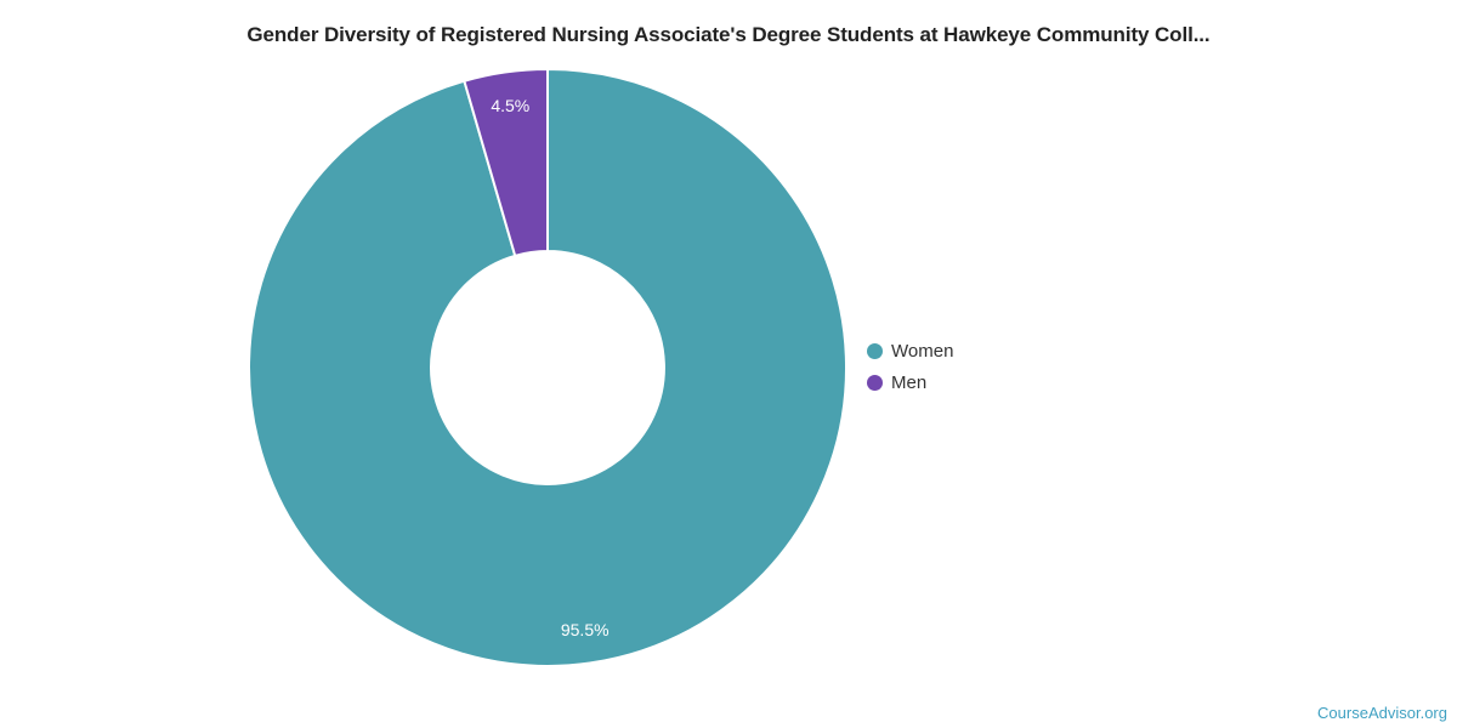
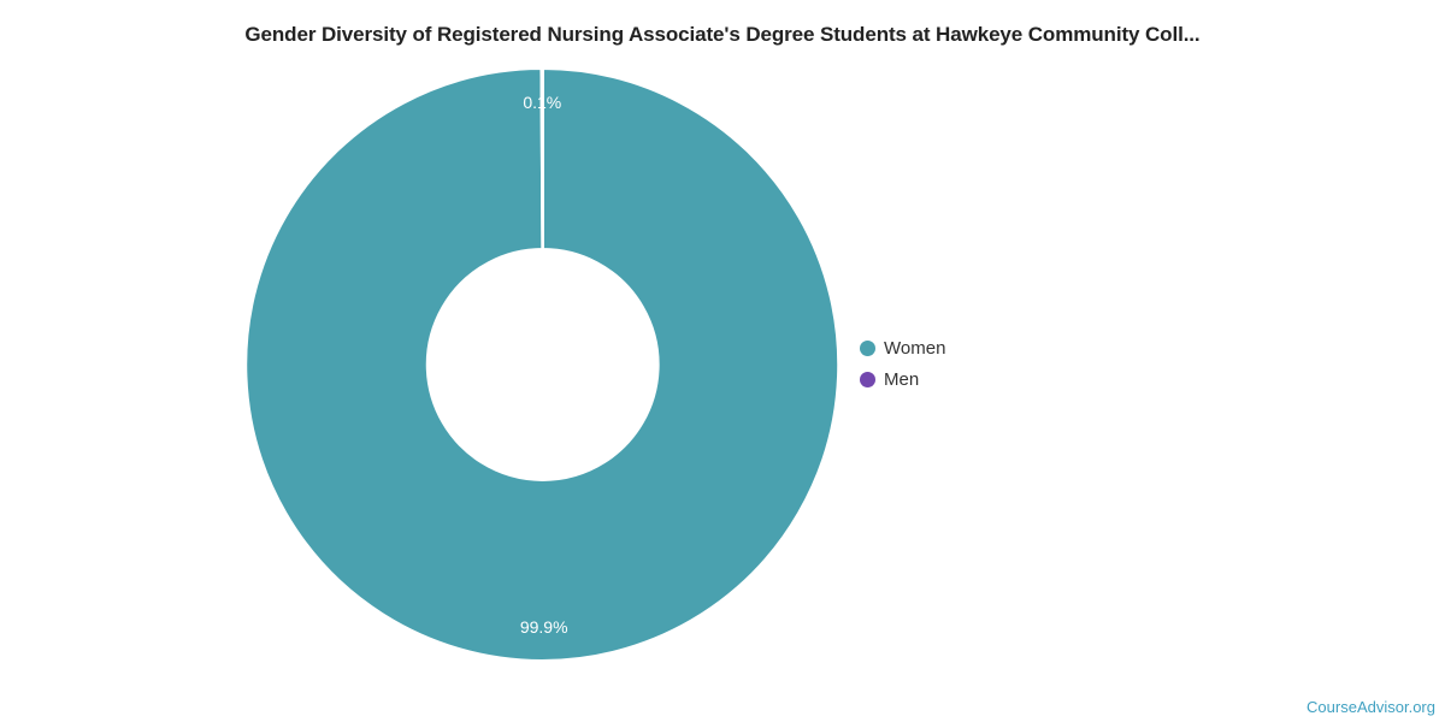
Women: 95.5% -> 99.9%
Men: 4.5% -> 0.1%
